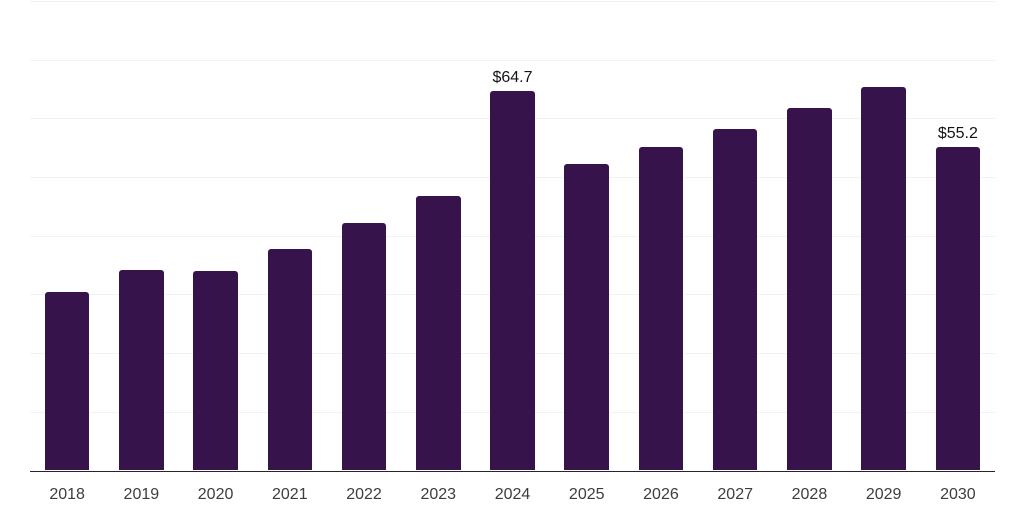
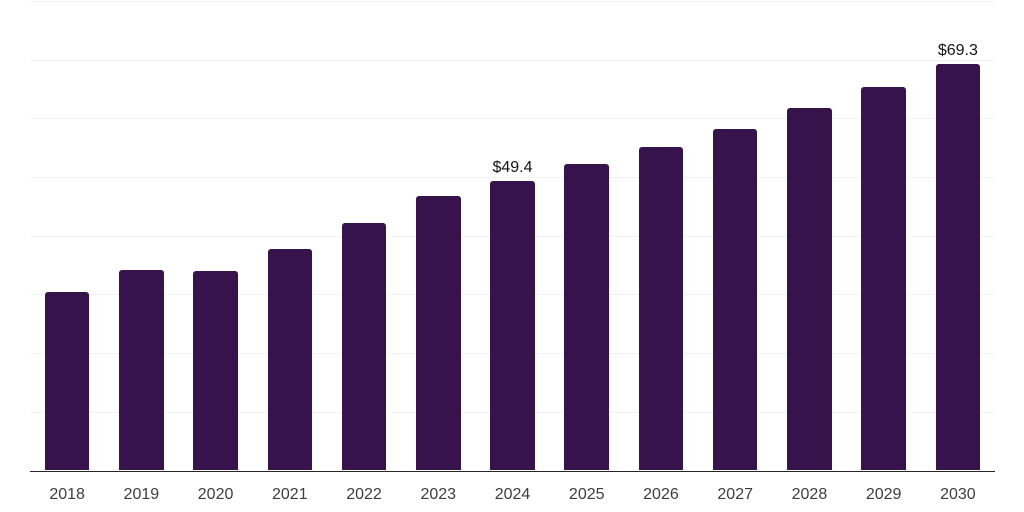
2024: $64.7 -> $49.4
2030: $55.2 -> $69.3
